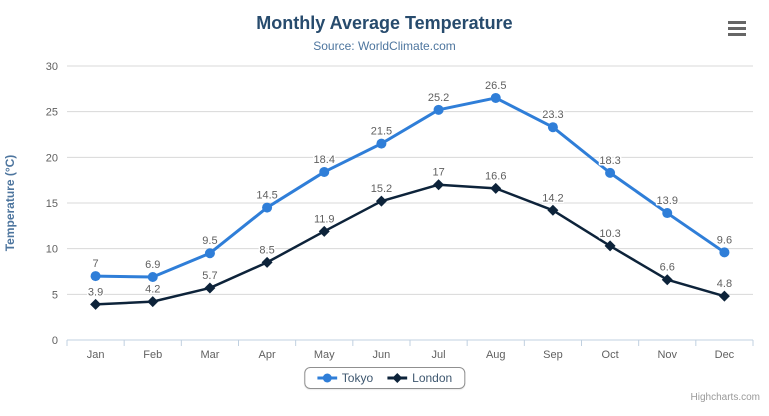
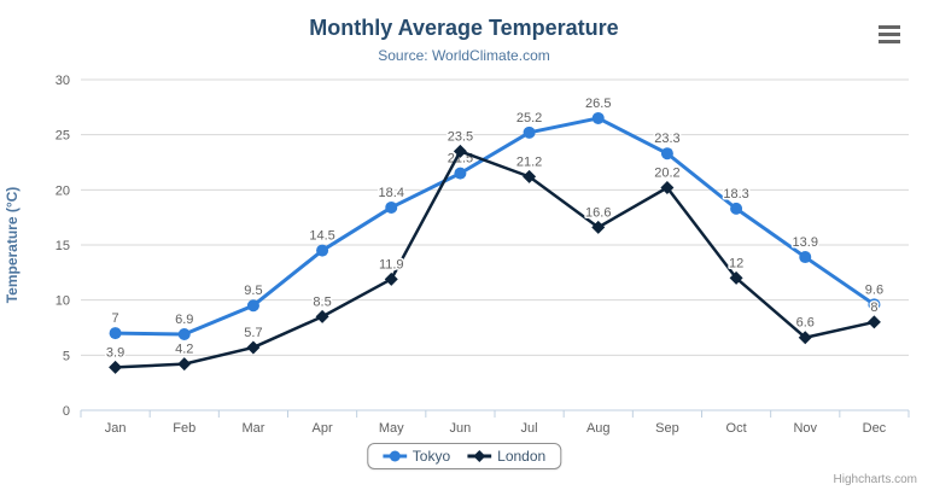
London/Jun: 15.2 -> 23.5
London/Jul: 17 -> 21.2
London/Sep: 14.2 -> 20.2
London/Oct: 10.3 -> 12
London/Dec: 4.8 -> 8
